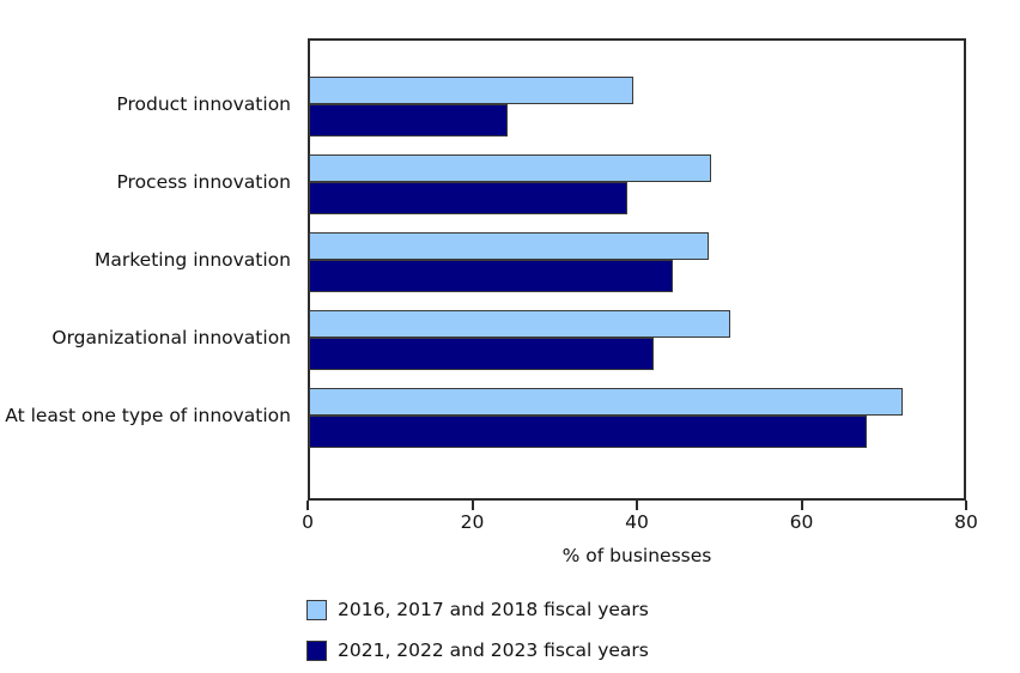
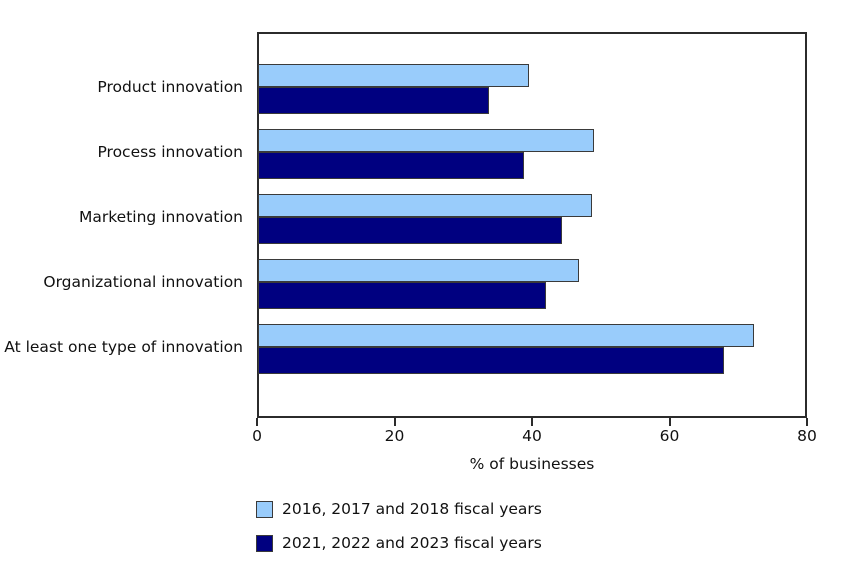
2021, 2022 and 2023 fiscal years/Product innovation: 24 -> 33
2016, 2017 and 2018 fiscal years/Organizational innovation: 51 -> 47
